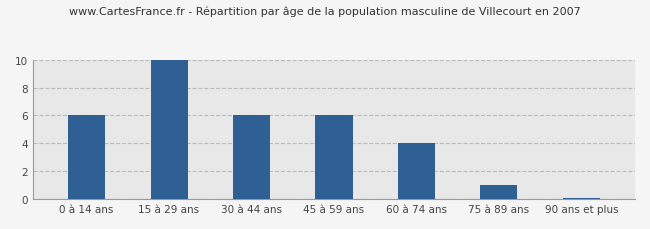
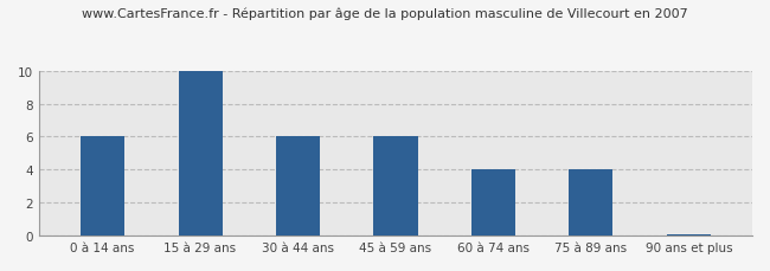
75 à 89 ans: 1.0 -> 4.0
